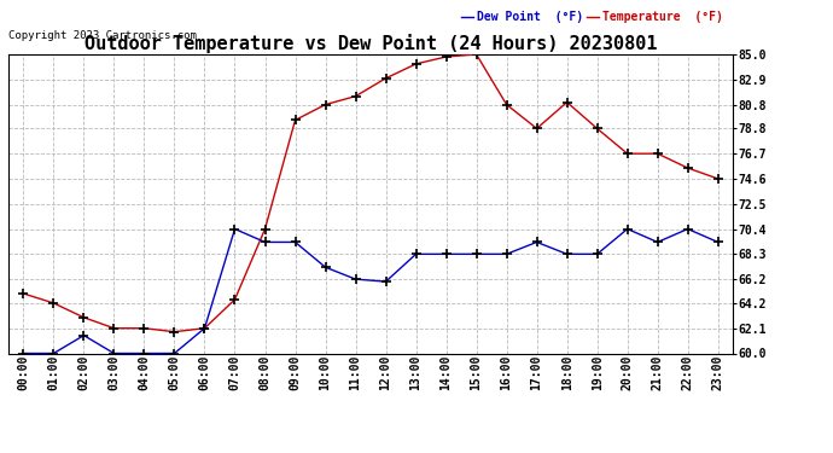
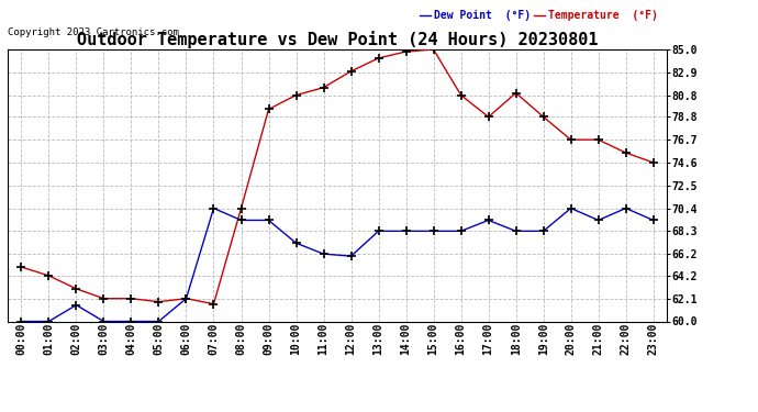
Temperature (°F)/07:00: 64.5 -> 61.6
